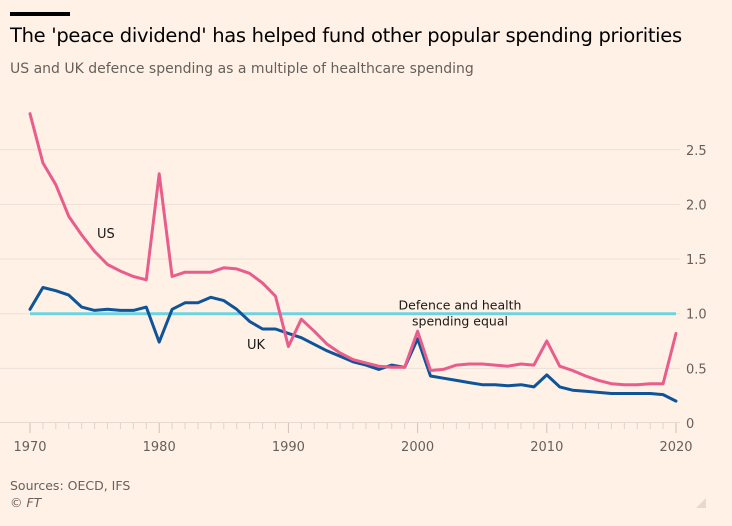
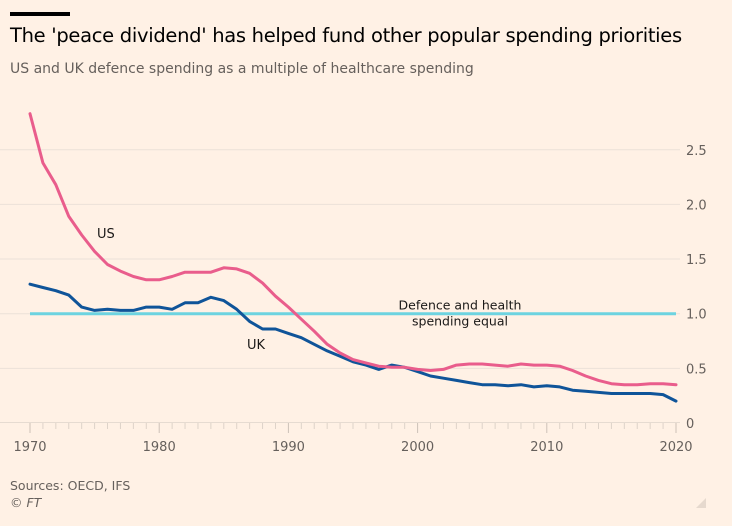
UK/1970: 1.04 -> 1.27
US/1980: 2.28 -> 1.31
UK/1980: 0.74 -> 1.06
US/1990: 0.70 -> 1.06
US/2000: 0.84 -> 0.49
UK/2000: 0.77 -> 0.47
US/2010: 0.75 -> 0.53
UK/2010: 0.44 -> 0.34
US/2020: 0.82 -> 0.35
